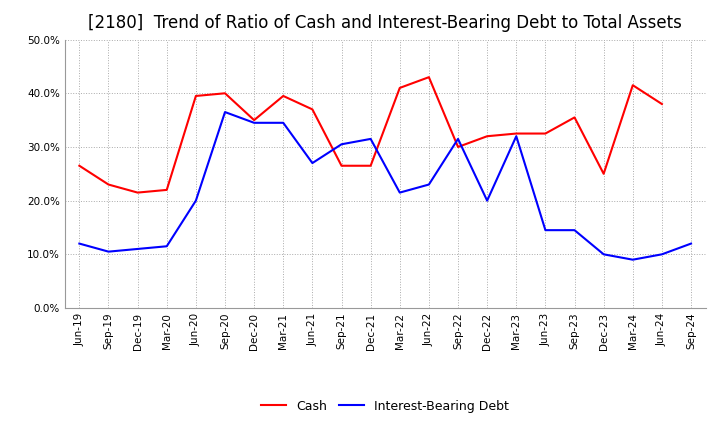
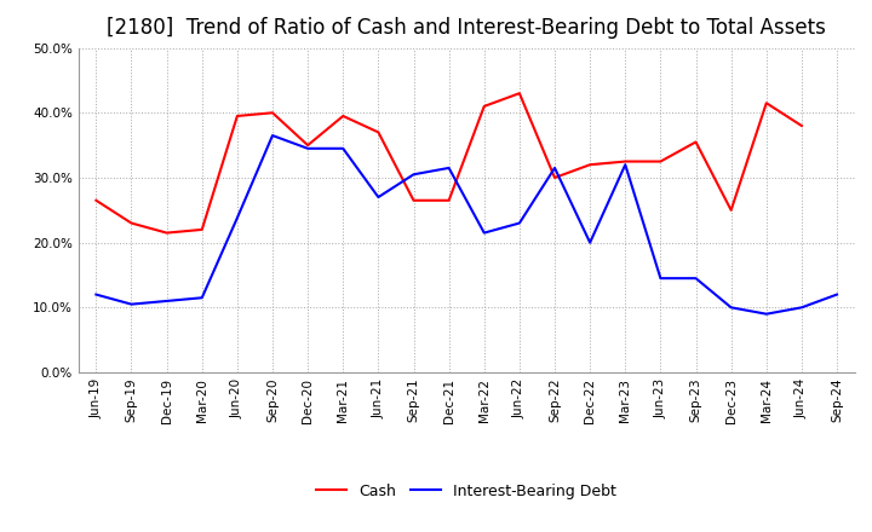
Interest-Bearing Debt/Jun-20: 20.0% -> 23.8%
